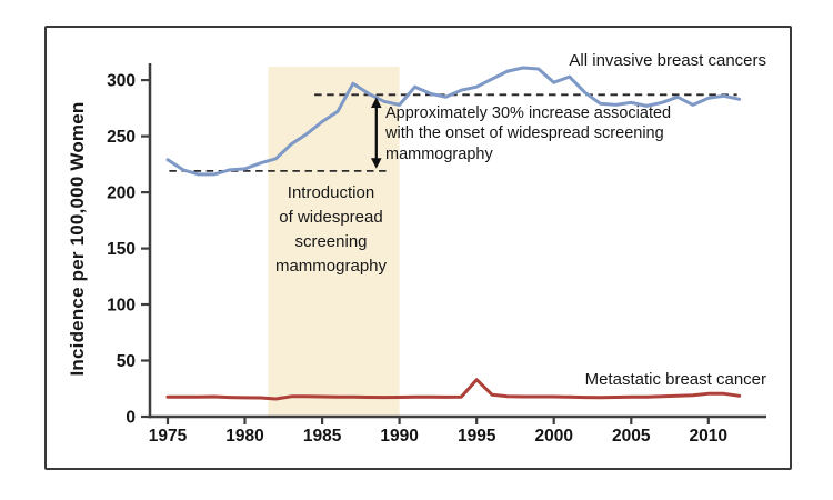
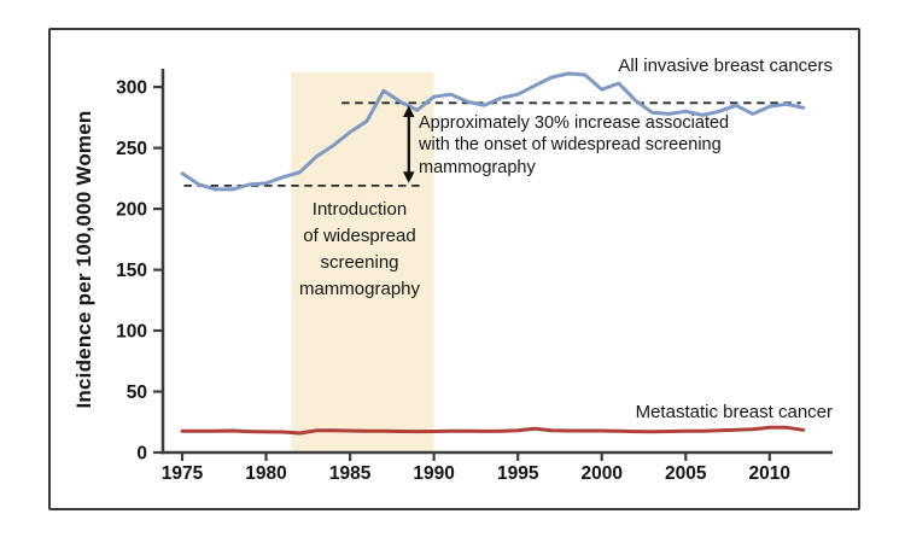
All invasive breast cancers/1990: 278 -> 292
Metastatic breast cancer/1995: 33 -> 18
